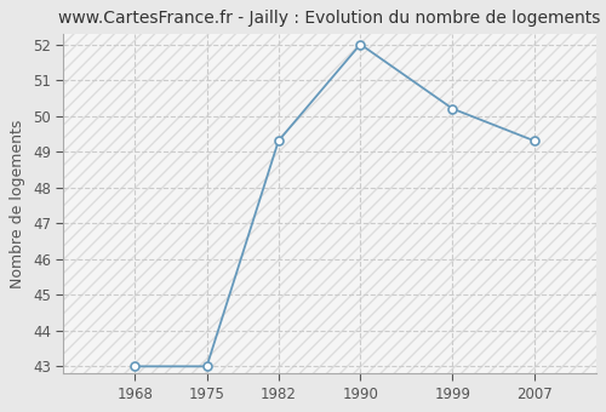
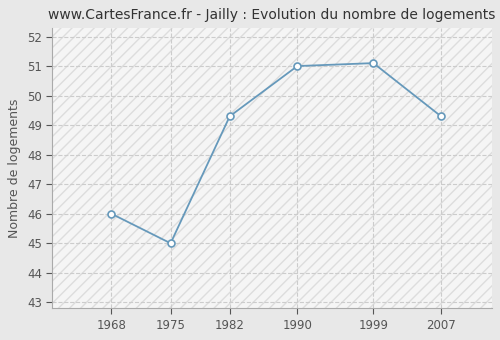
1968: 43.0 -> 46.0
1975: 43.0 -> 45.0
1990: 52.0 -> 51.0
1999: 50.2 -> 51.1
